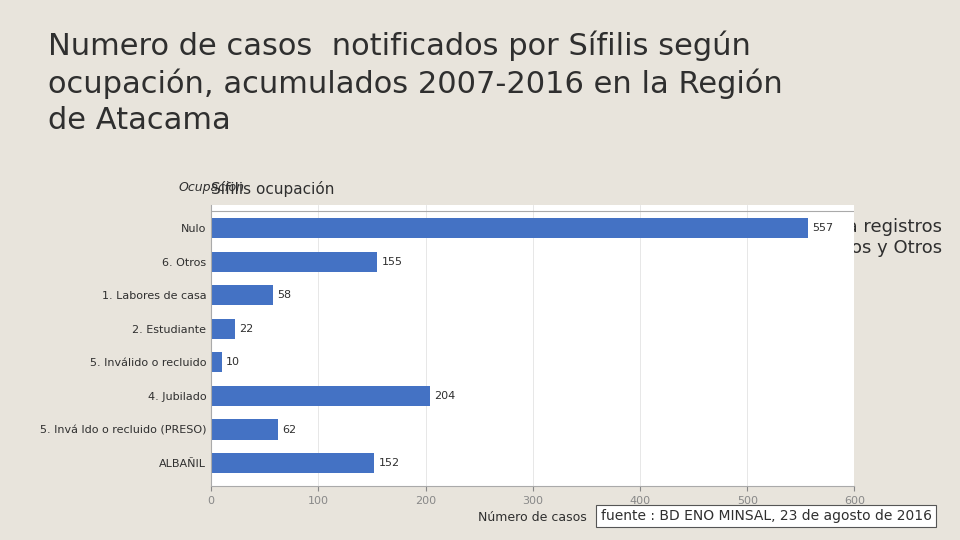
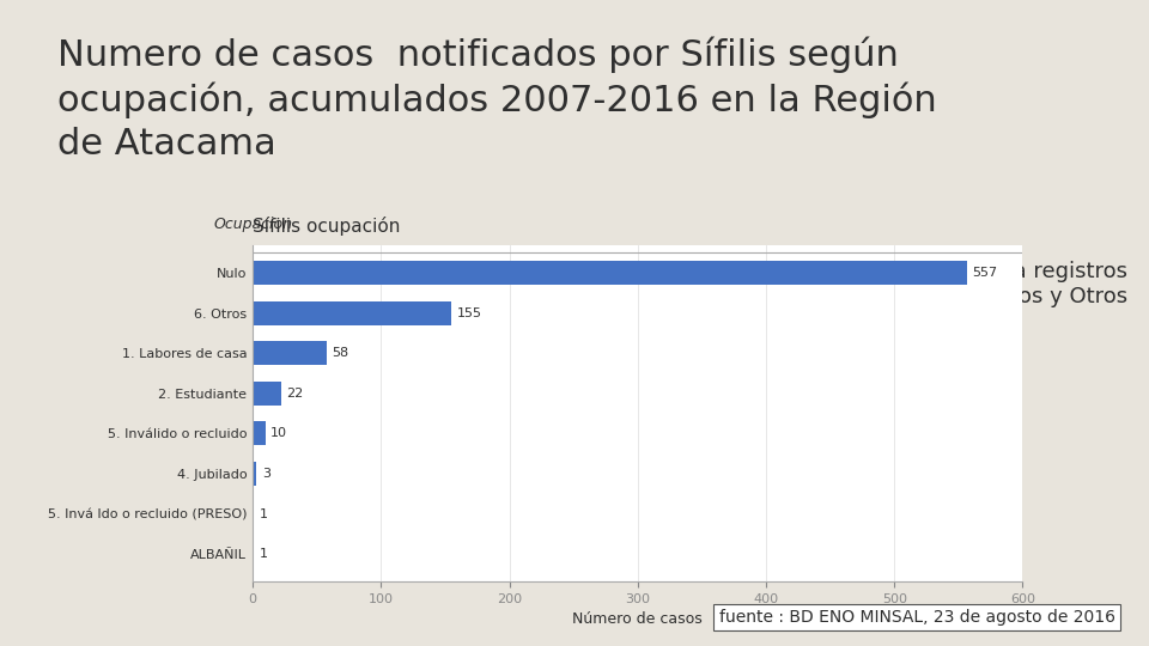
4. Jubilado: 204 -> 3
5. Invá ldo o recluido (PRESO): 62 -> 1
ALBAÑIL: 152 -> 1
